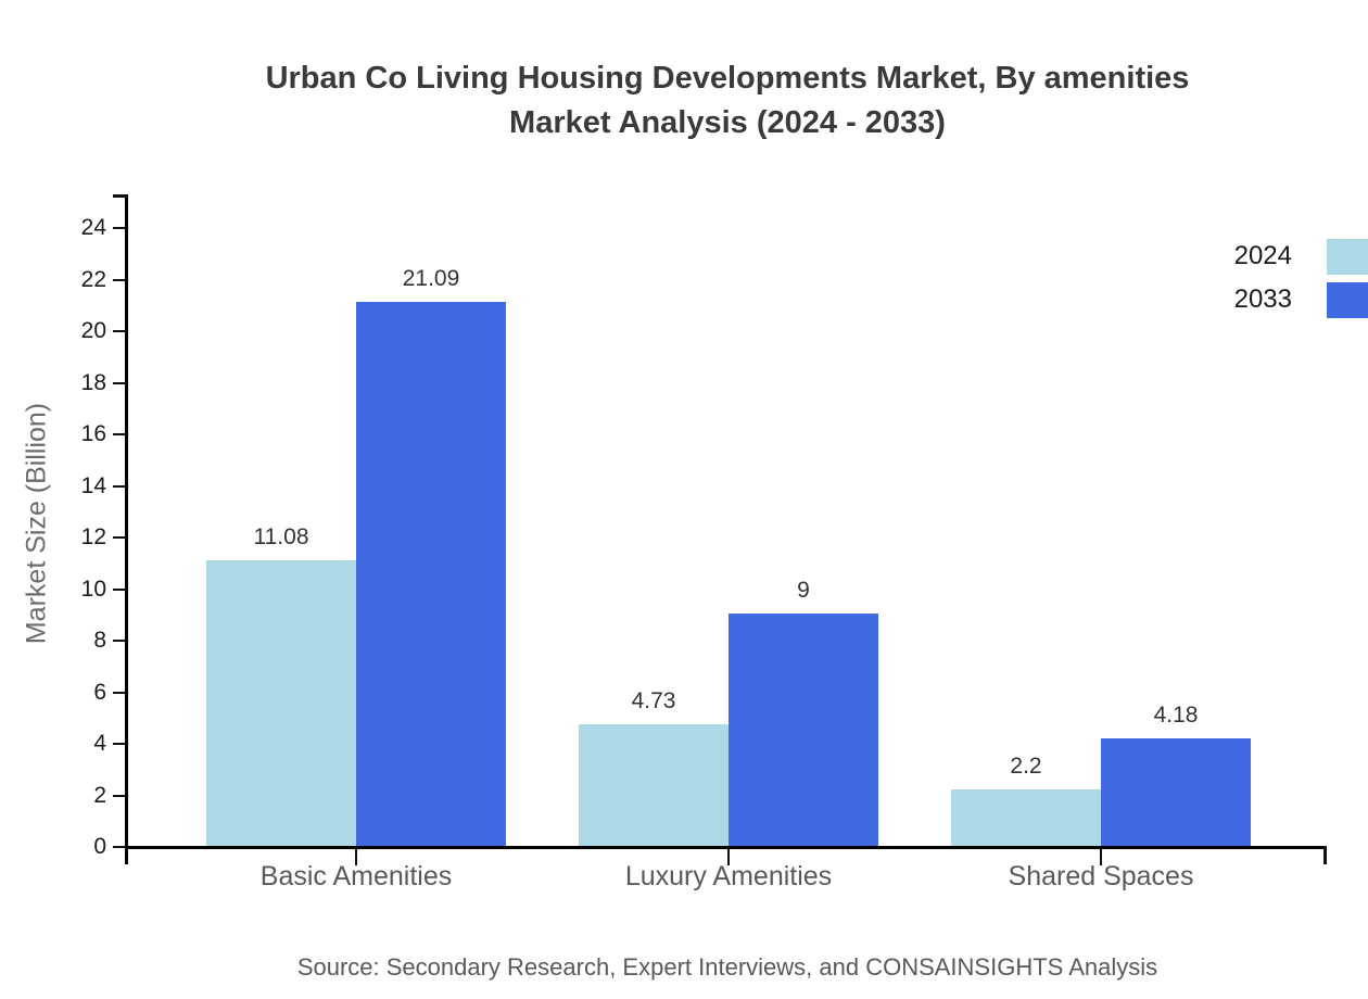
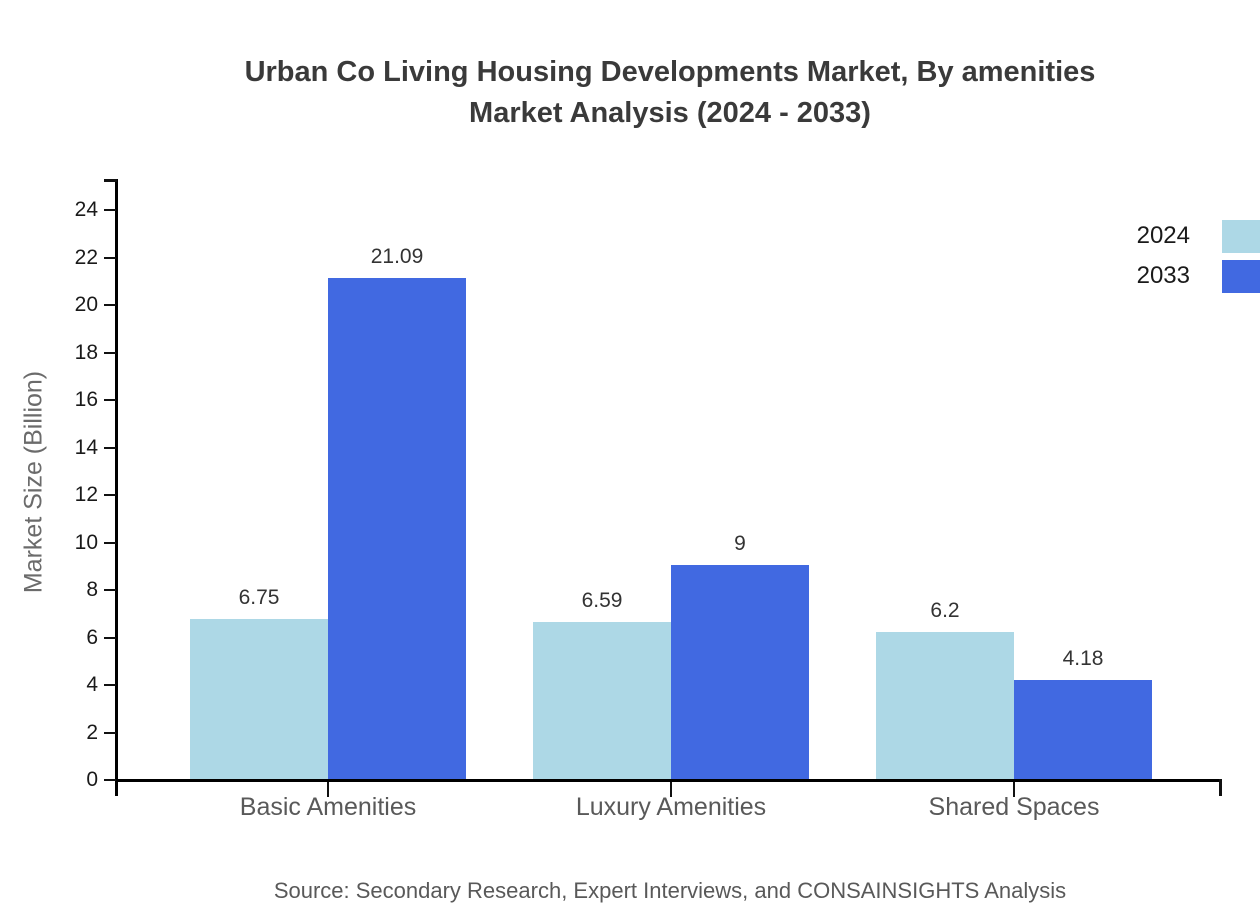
2024/Basic Amenities: 11.08 -> 6.75
2024/Luxury Amenities: 4.73 -> 6.59
2024/Shared Spaces: 2.2 -> 6.2
